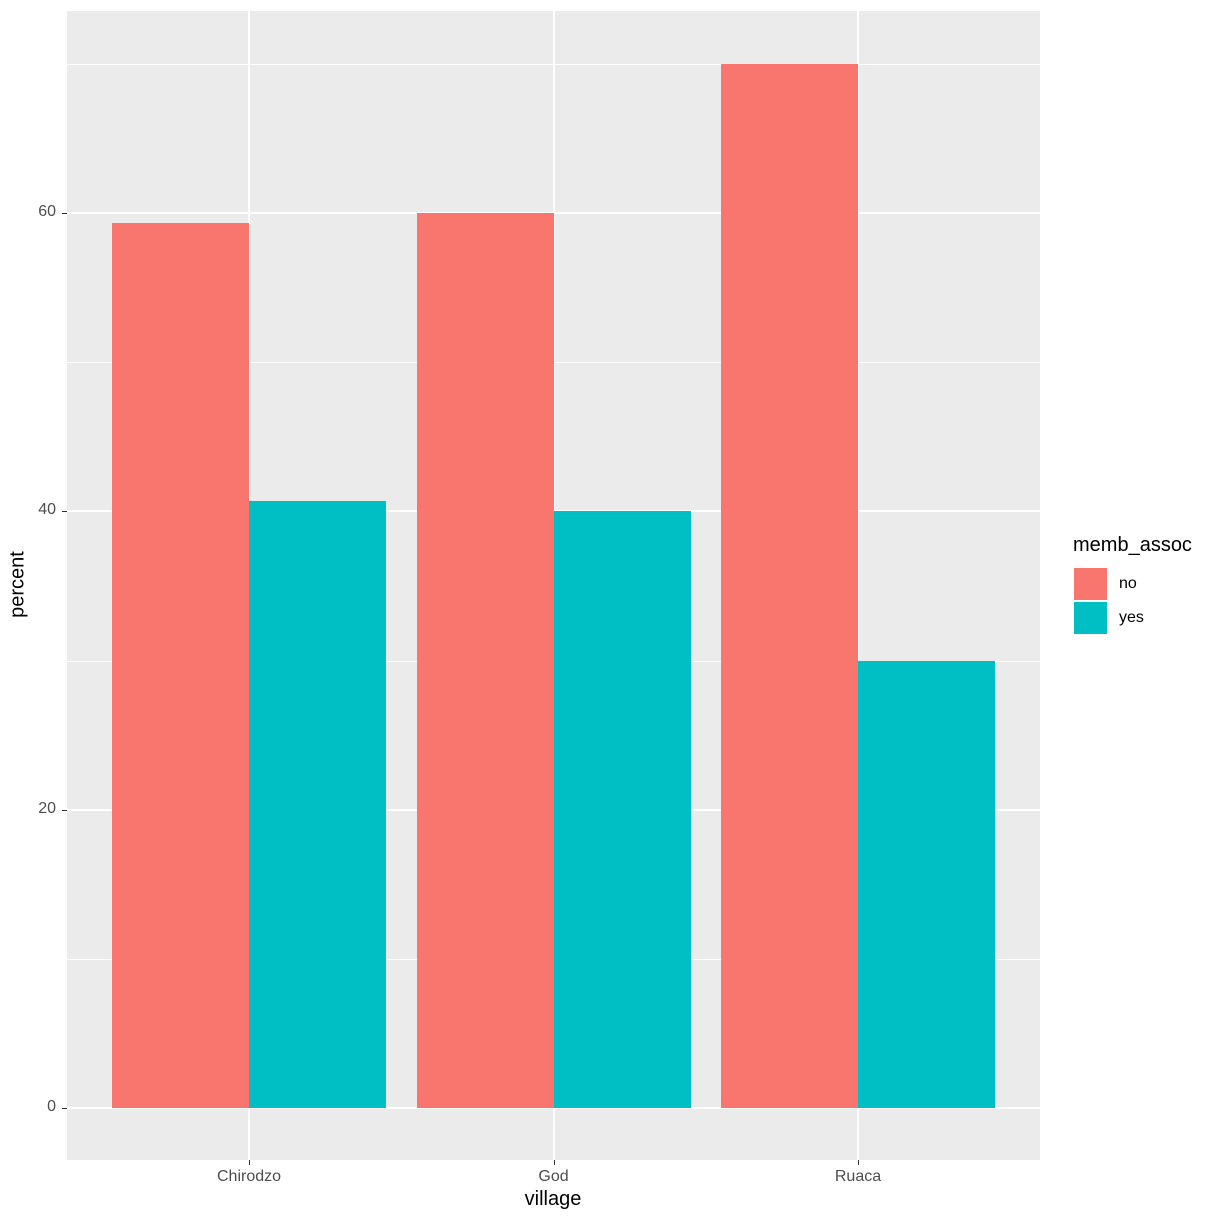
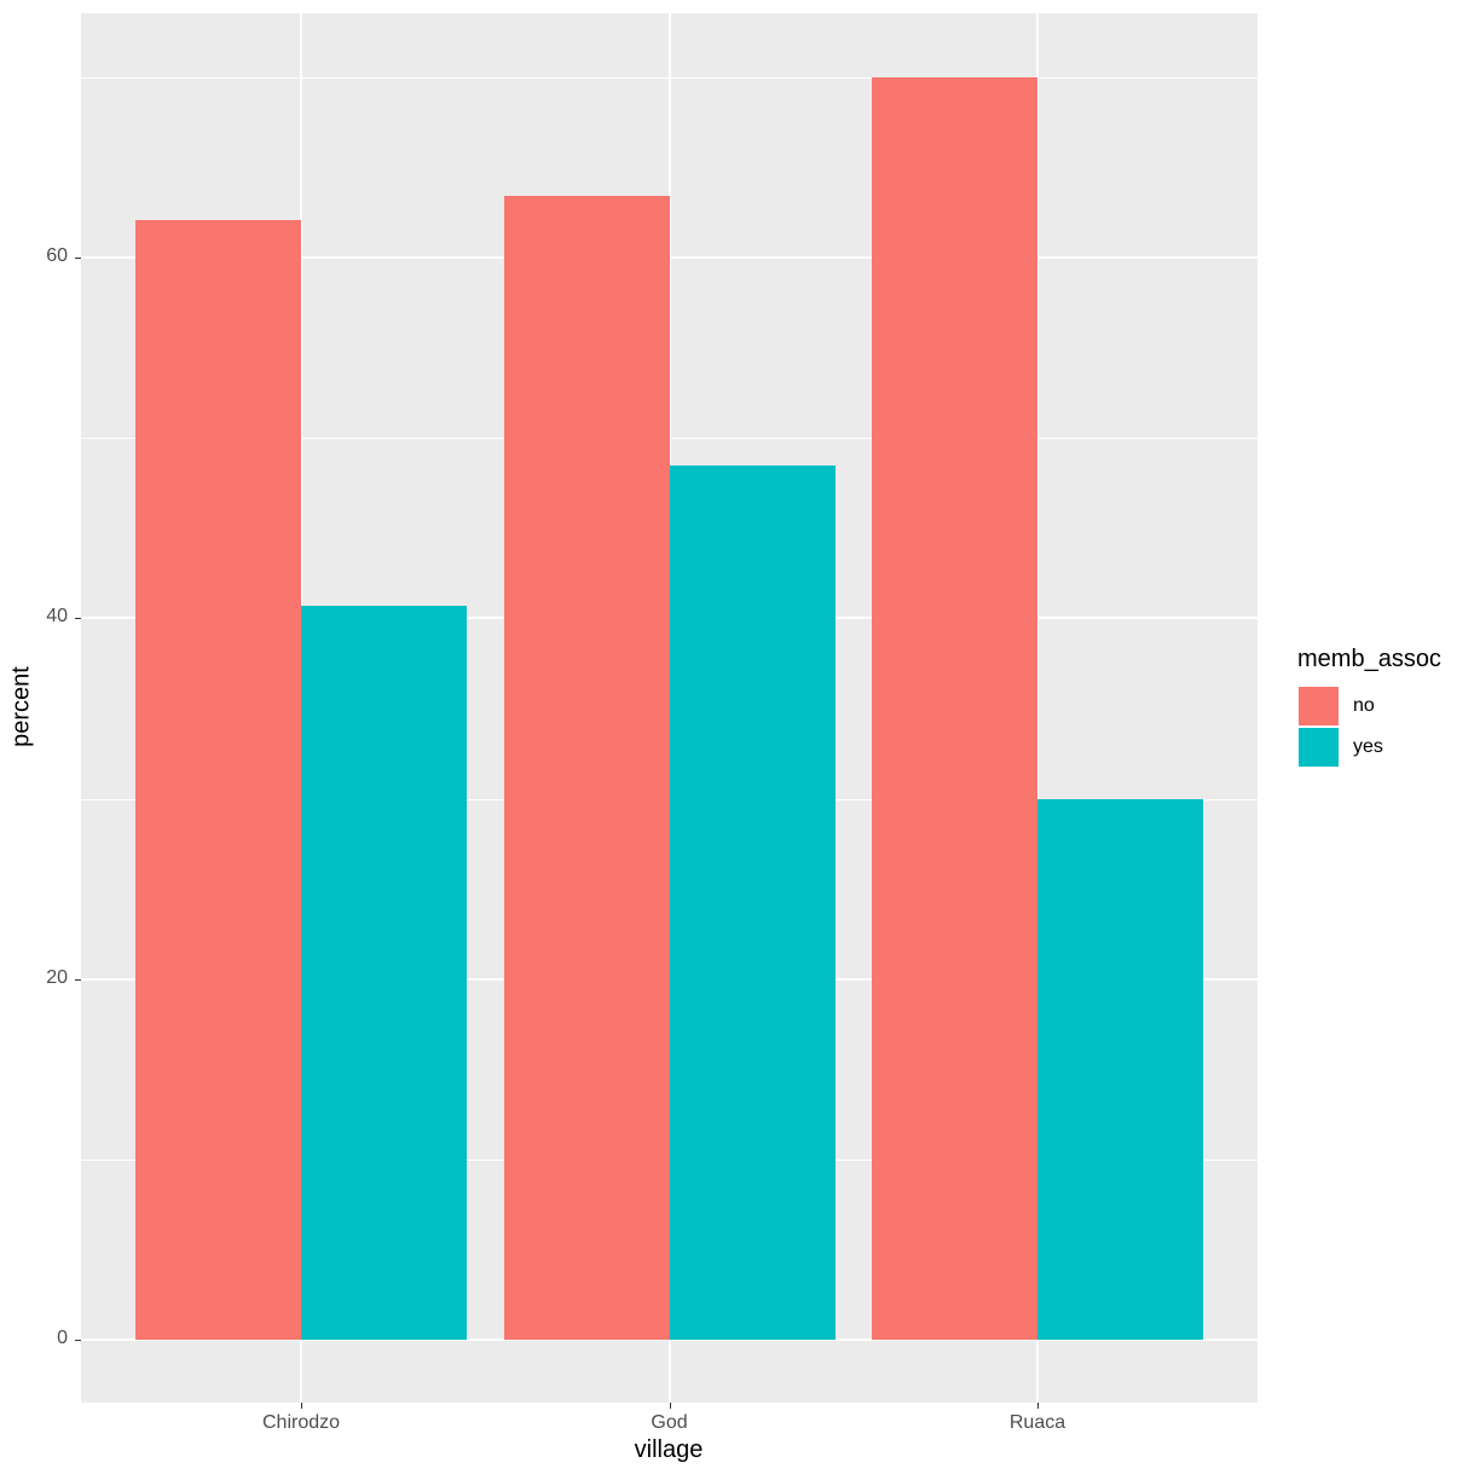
no/Chirodzo: 59.3 -> 62.1
no/God: 60.0 -> 63.4
yes/God: 40.0 -> 48.5
